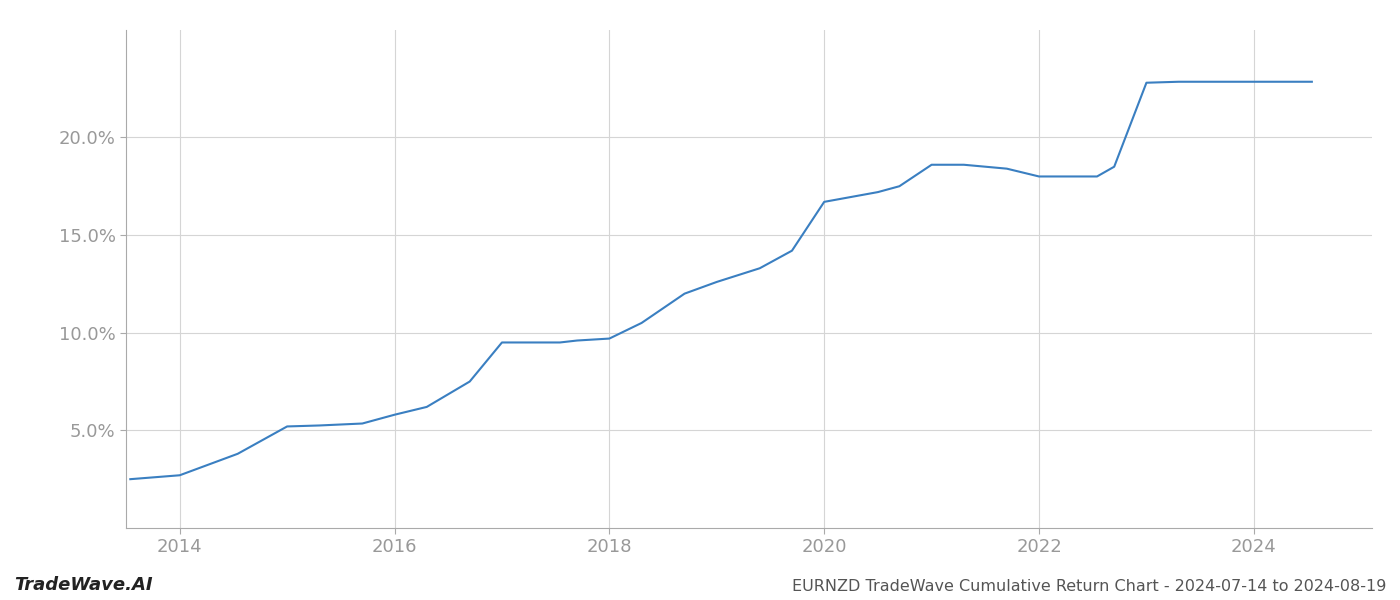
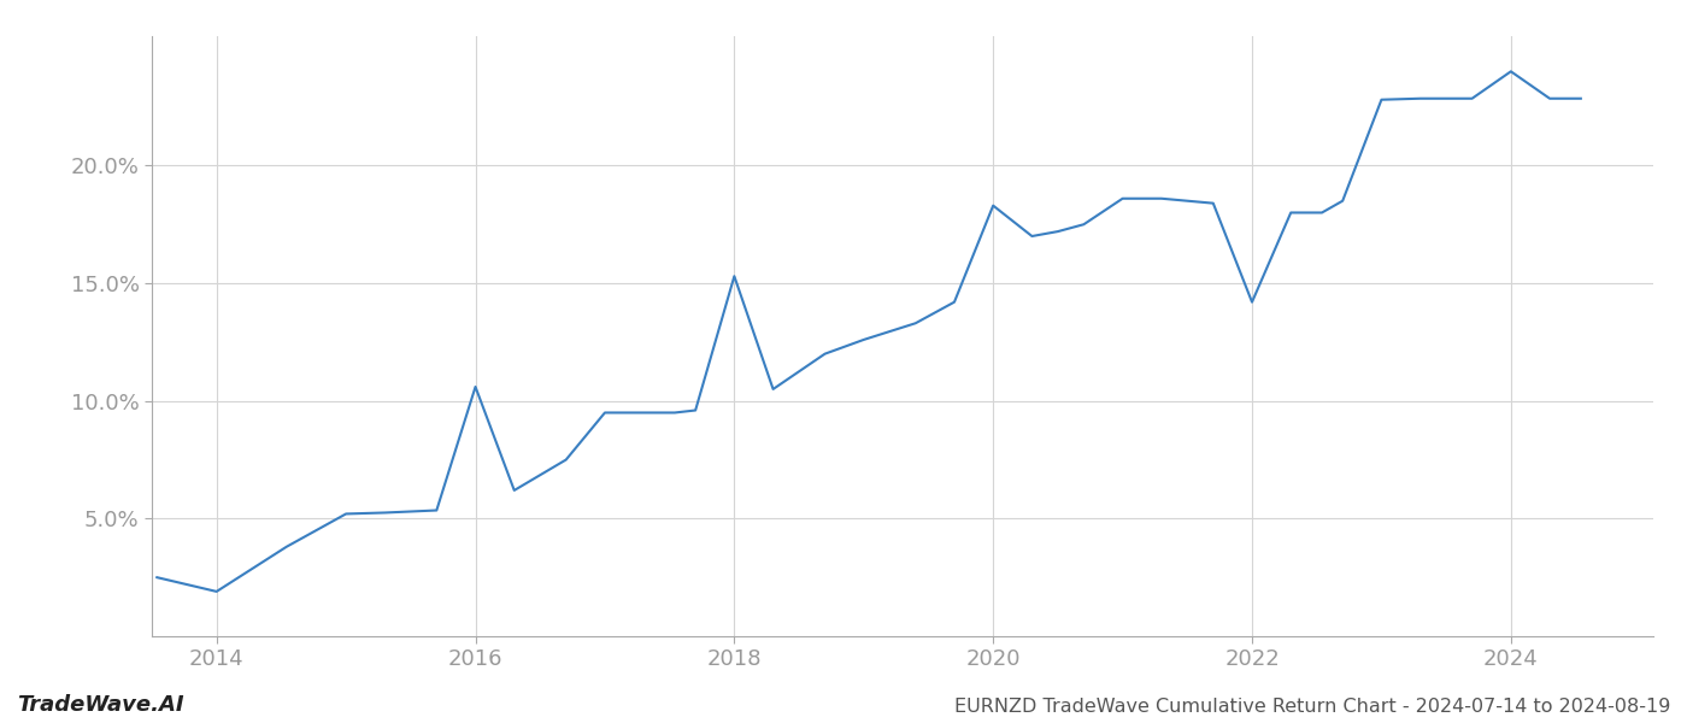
2014: 2.7% -> 1.9%
2016: 5.8% -> 10.6%
2018: 9.7% -> 15.3%
2020: 16.7% -> 18.3%
2022: 18.0% -> 14.2%
2024: 22.9% -> 24.0%
